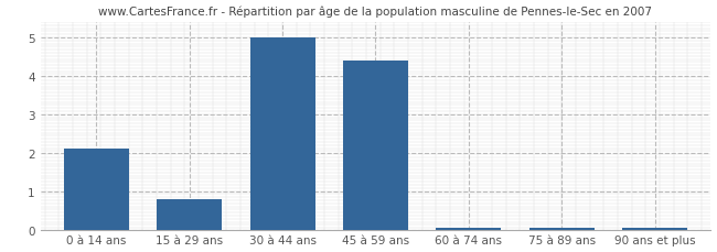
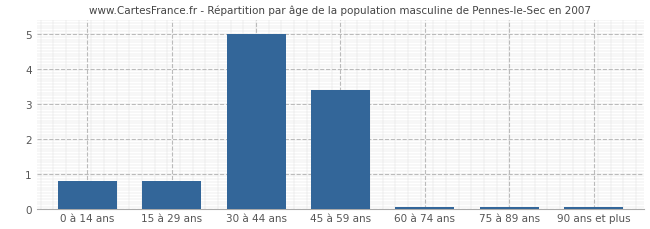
0 à 14 ans: 2.10 -> 0.80
45 à 59 ans: 4.40 -> 3.40
